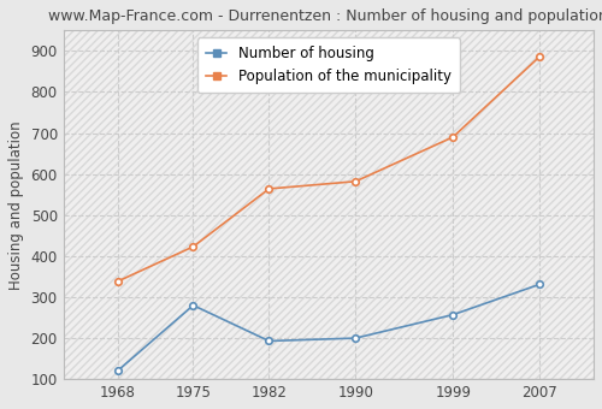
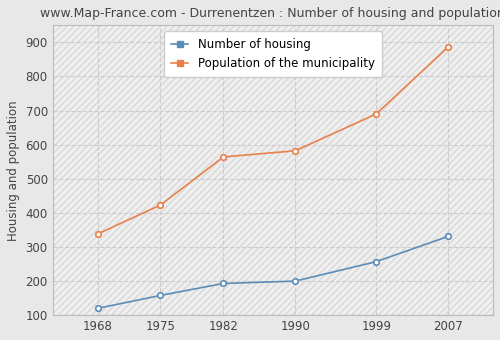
Number of housing/1975: 280 -> 158
